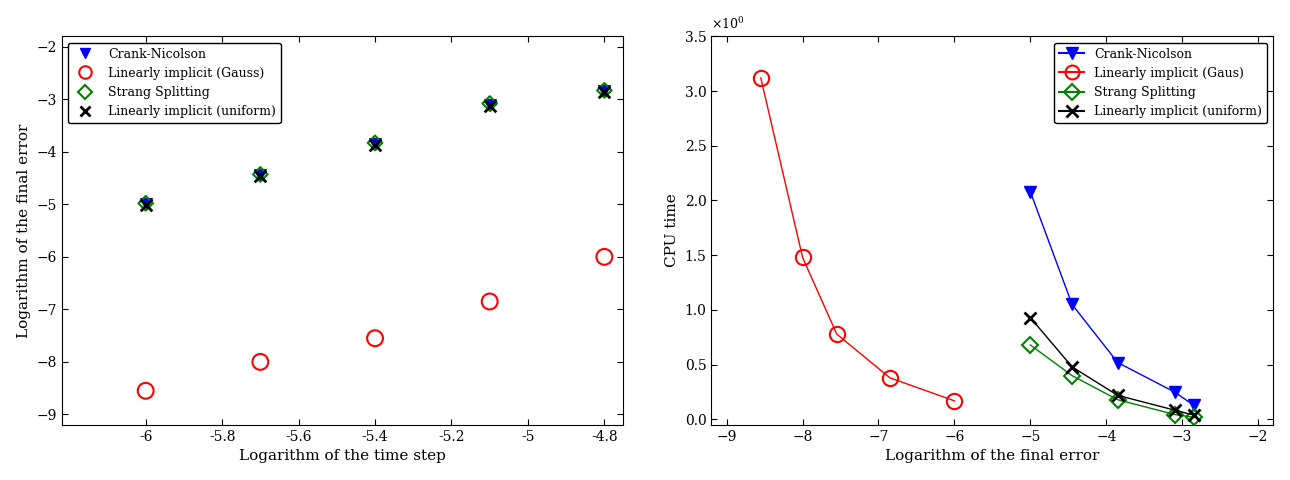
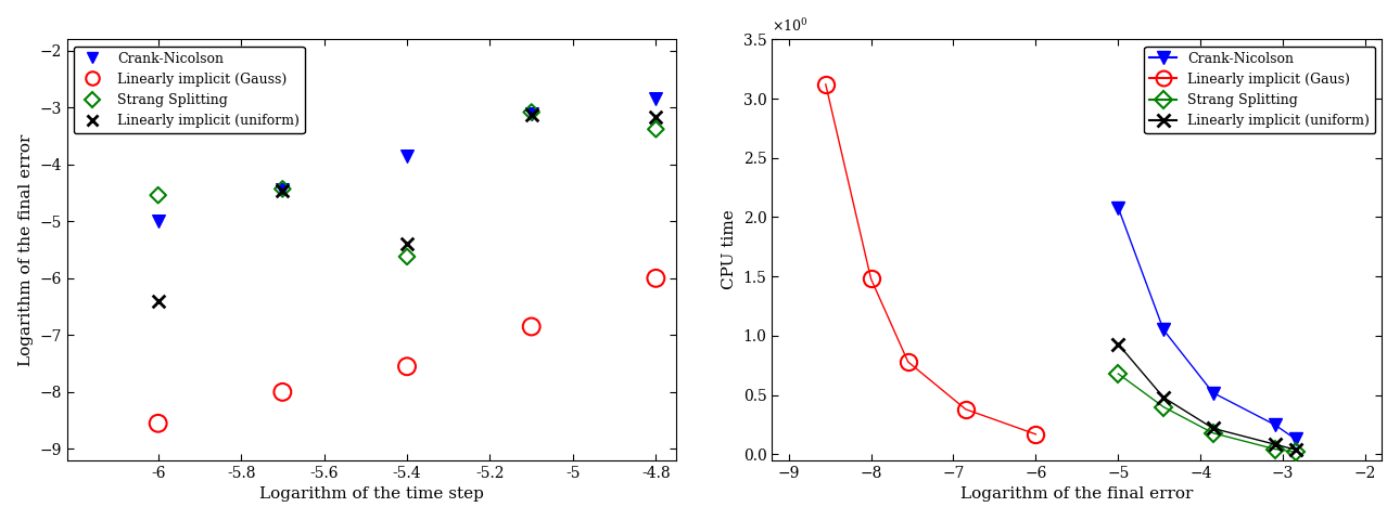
Strang Splitting/-6: -4.98 -> -4.54
Linearly implicit (uniform)/-6: -5.02 -> -6.40
Strang Splitting/-5.4: -3.83 -> -5.62
Linearly implicit (uniform)/-5.4: -3.87 -> -5.40
Strang Splitting/-4.8: -2.83 -> -3.38
Linearly implicit (uniform)/-4.8: -2.87 -> -3.16
